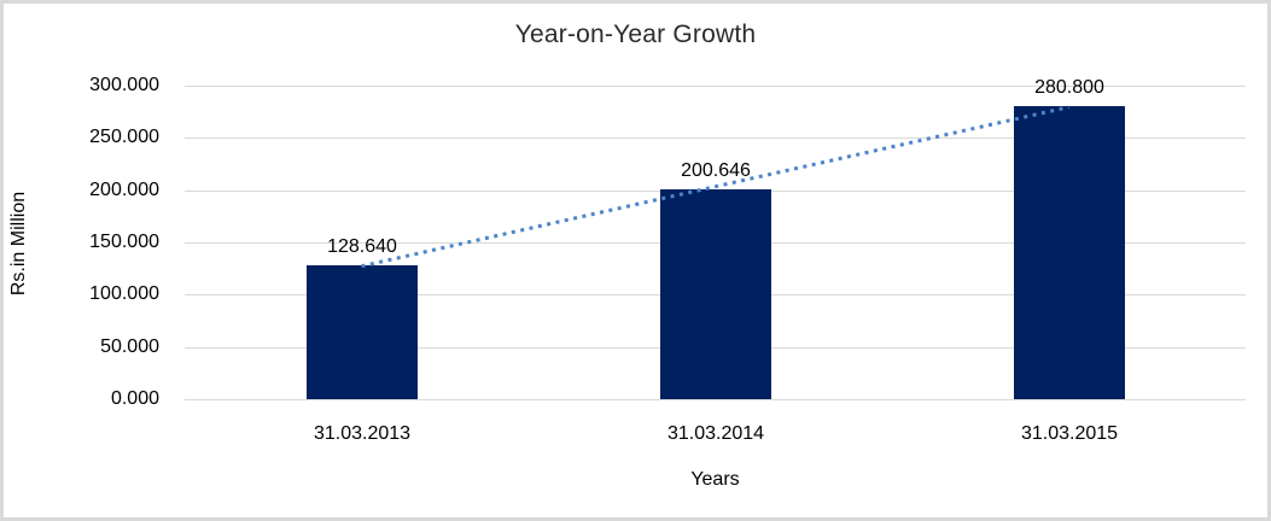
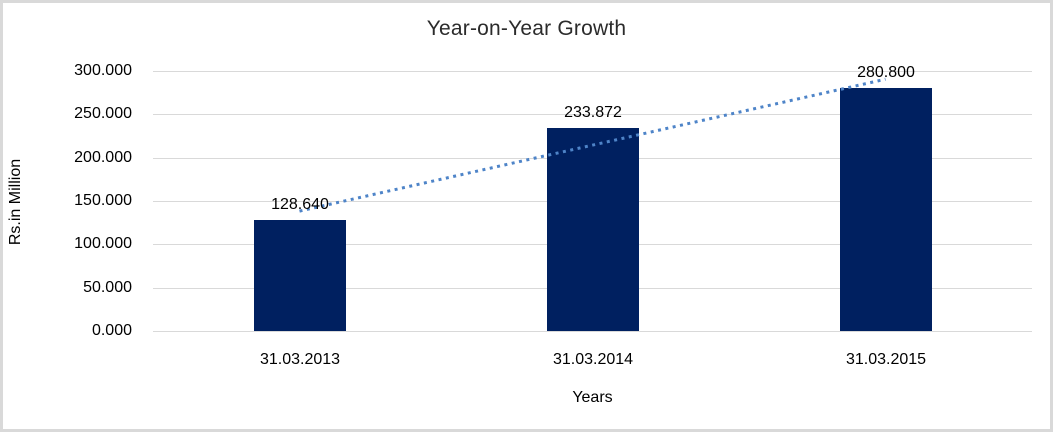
31.03.2014: 200.646 -> 233.872
